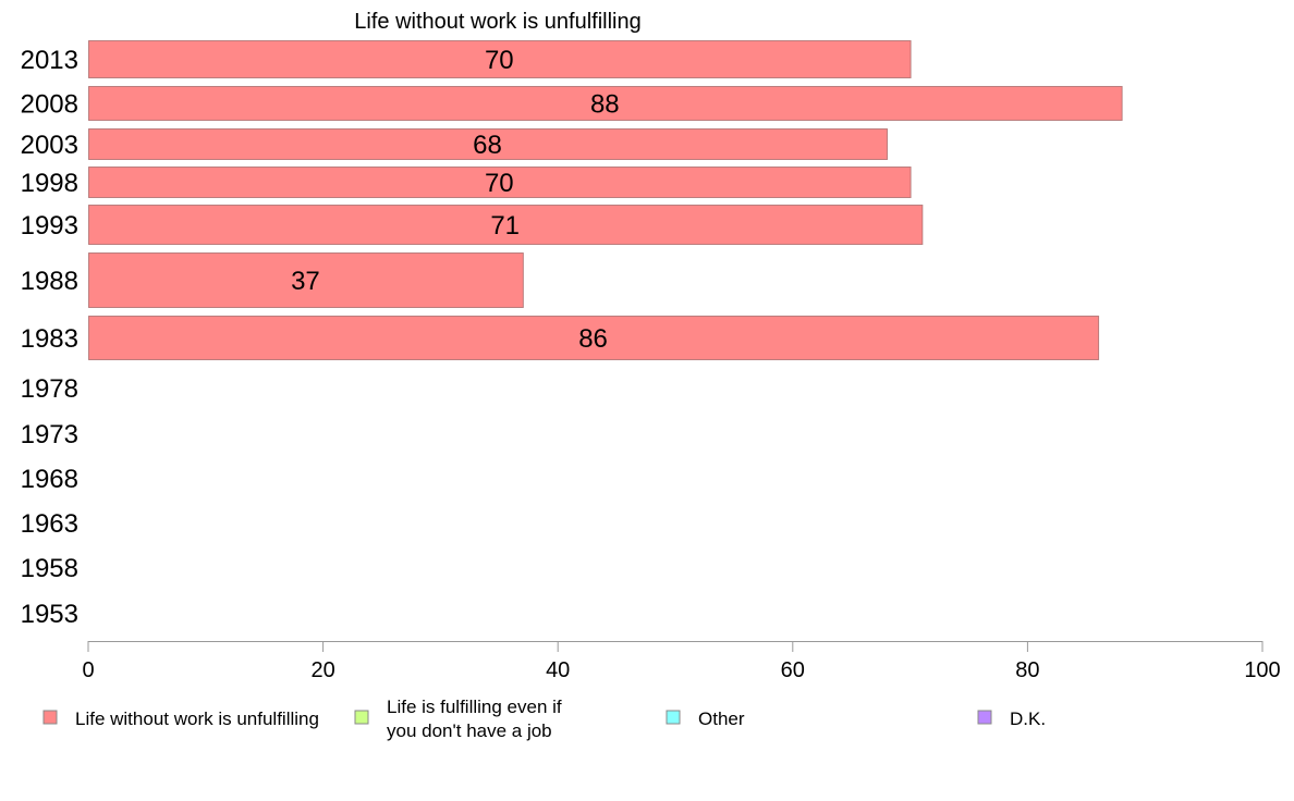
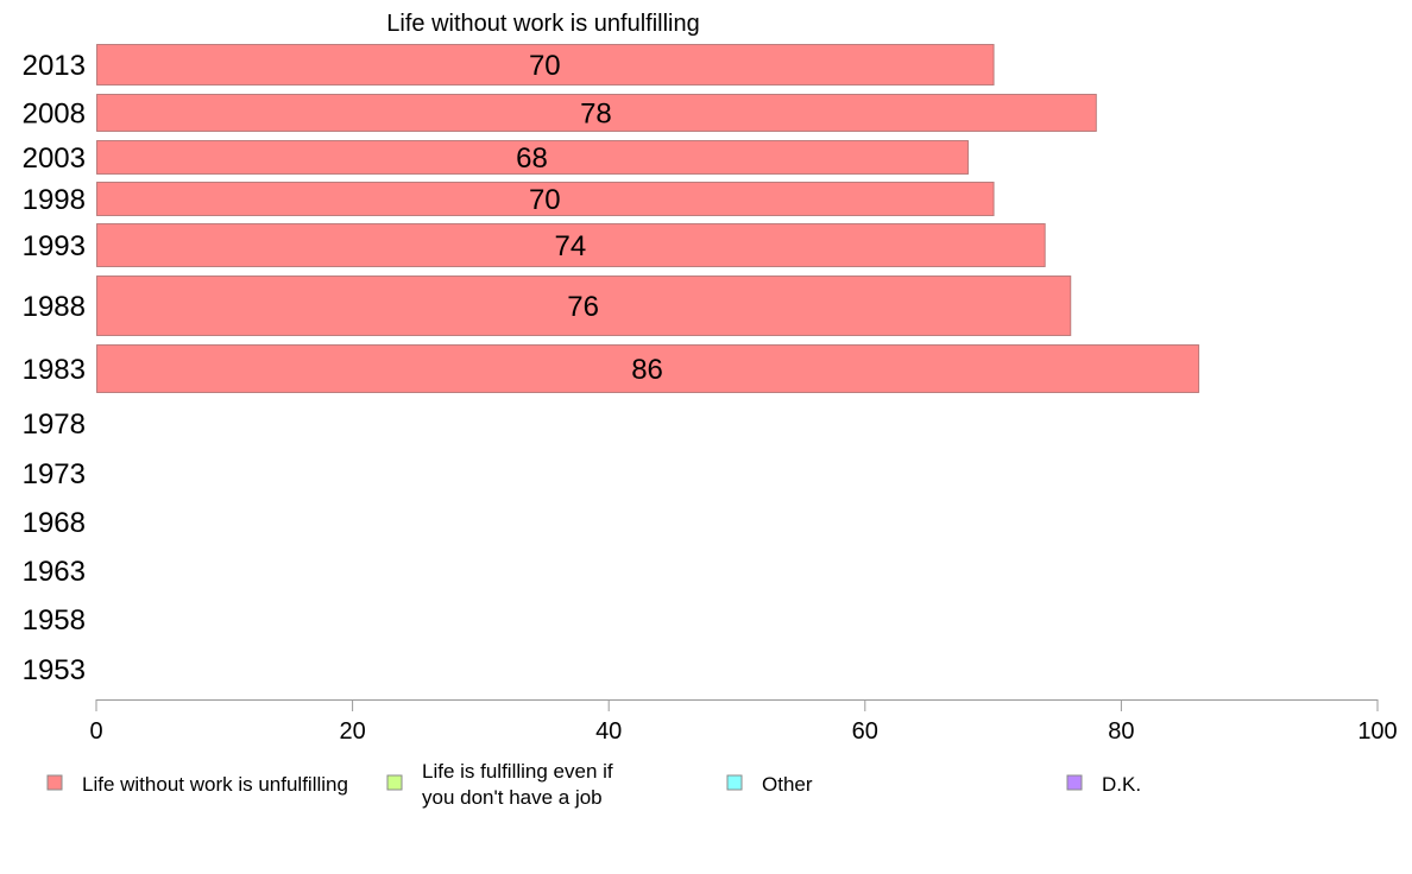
2008: 88 -> 78
1993: 71 -> 74
1988: 37 -> 76
